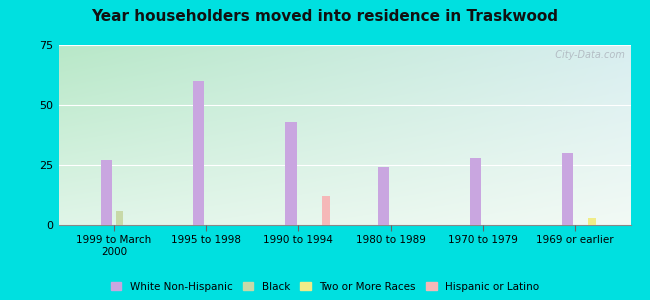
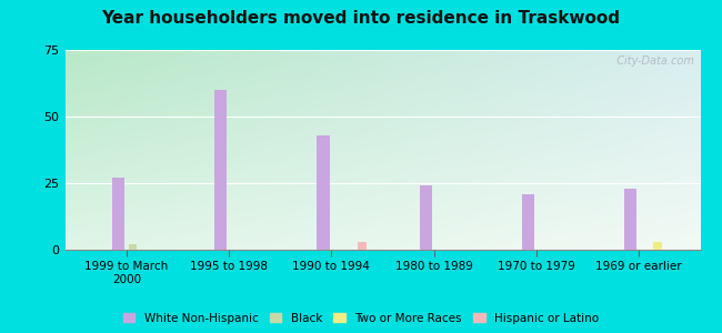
Black/1999 to March 2000: 6 -> 2
Hispanic or Latino/1990 to 1994: 12 -> 3
White Non-Hispanic/1970 to 1979: 28 -> 21
White Non-Hispanic/1969 or earlier: 30 -> 23
